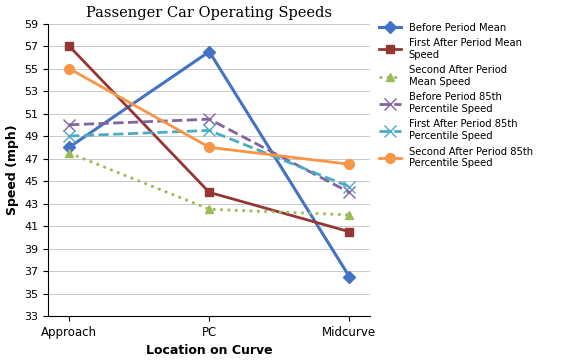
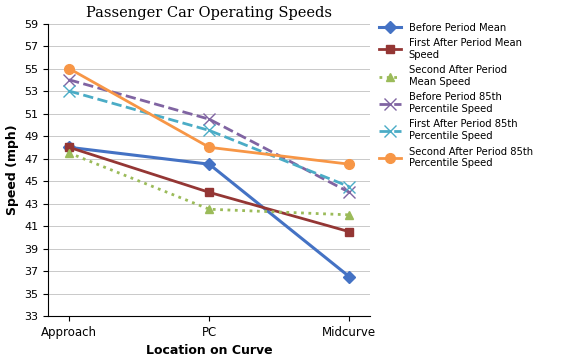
First After Period Mean Speed/Approach: 57.0 -> 48.0
Before Period 85th Percentile Speed/Approach: 50.0 -> 54.0
First After Period 85th Percentile Speed/Approach: 49.0 -> 53.0
Before Period Mean/PC: 56.5 -> 46.5
